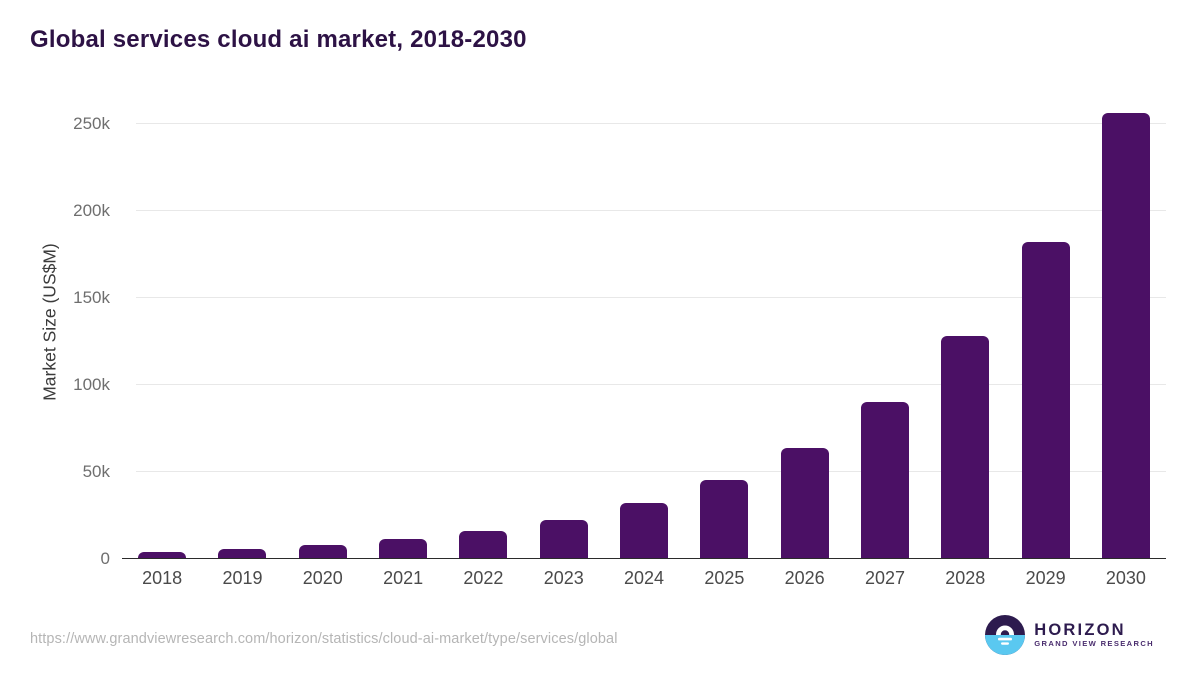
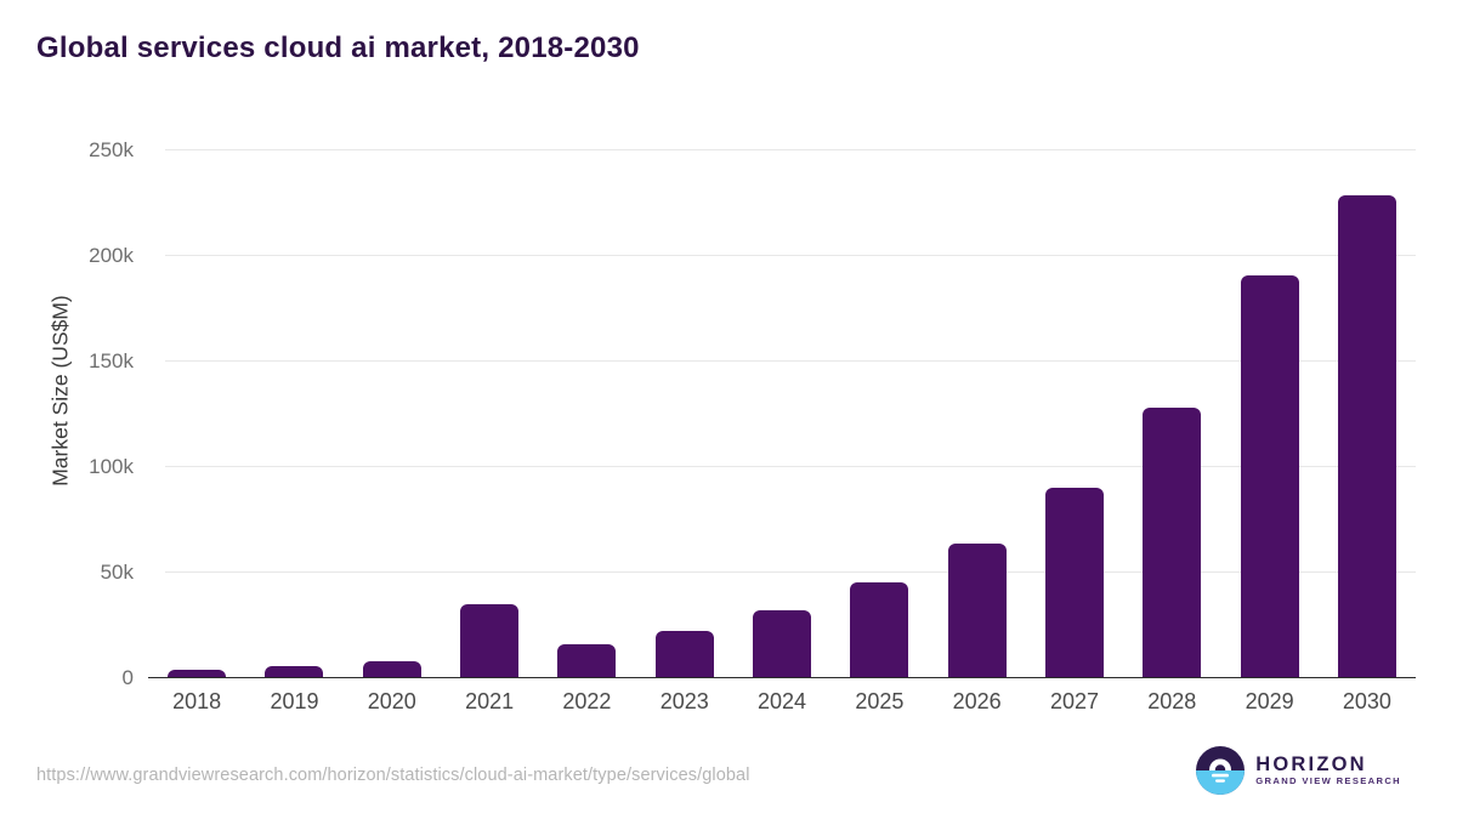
2021: 11k -> 35k
2029: 182k -> 191k
2030: 256k -> 229k
